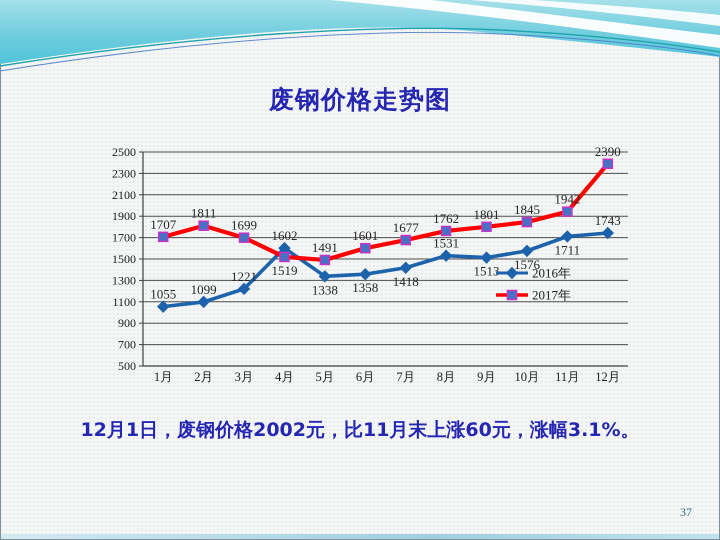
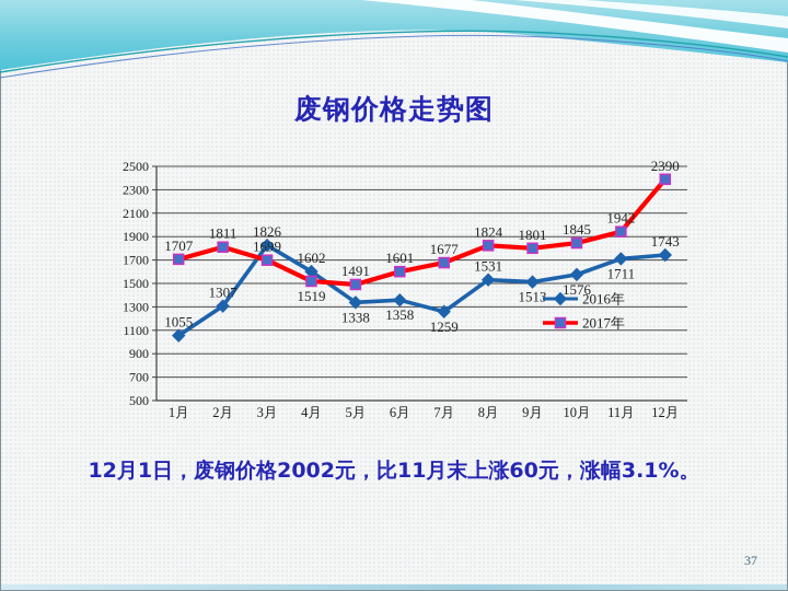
2016年/2月: 1099 -> 1307
2016年/3月: 1221 -> 1826
2016年/7月: 1418 -> 1259
2017年/8月: 1762 -> 1824
